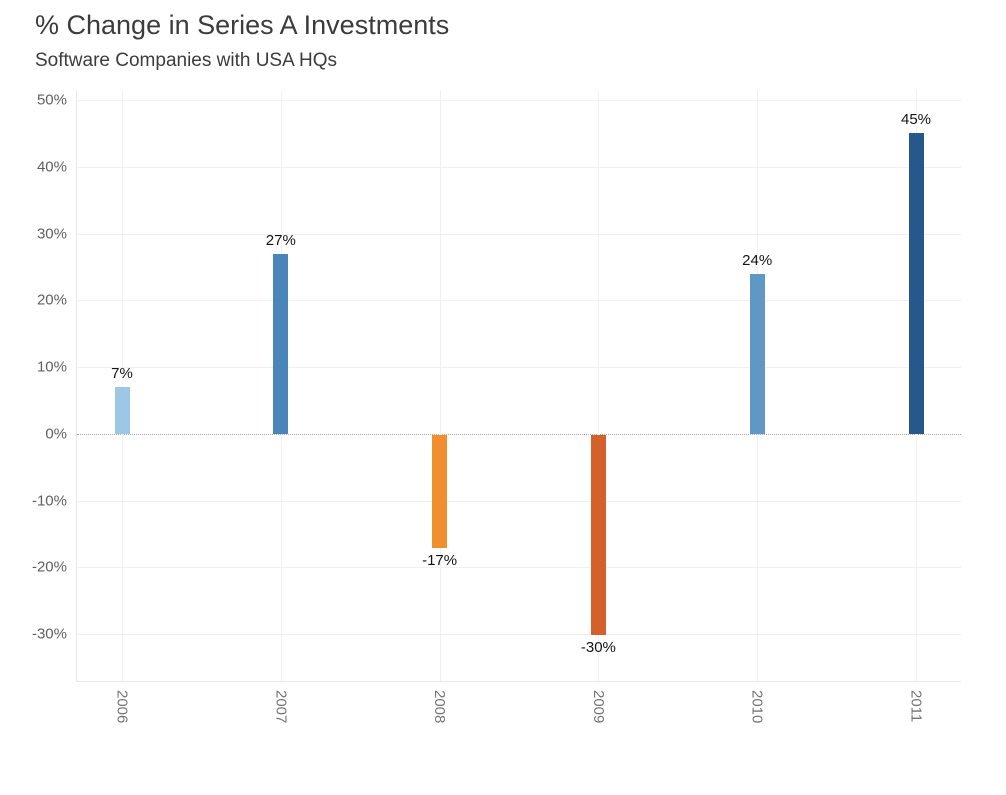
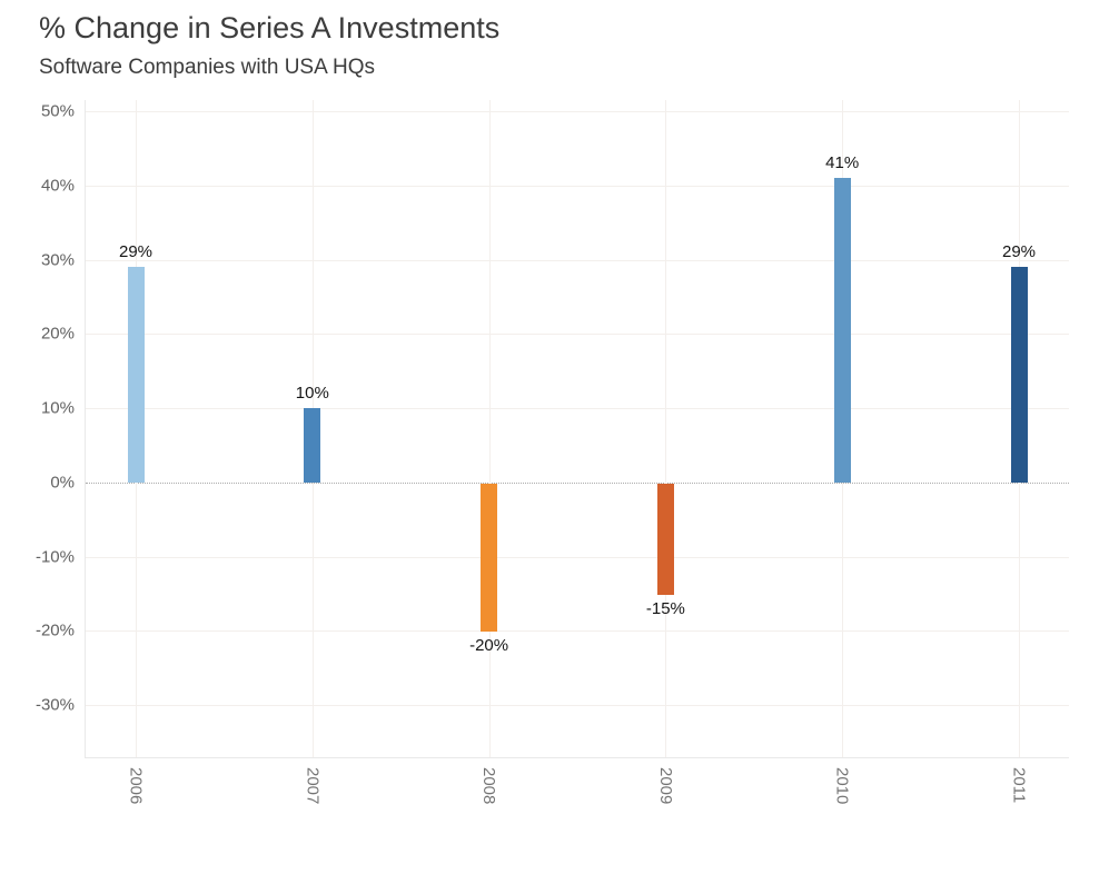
2006: 7% -> 29%
2007: 27% -> 10%
2008: -17% -> -20%
2009: -30% -> -15%
2010: 24% -> 41%
2011: 45% -> 29%
